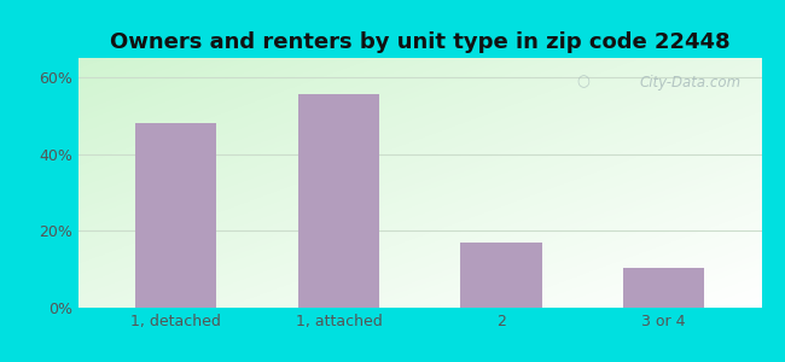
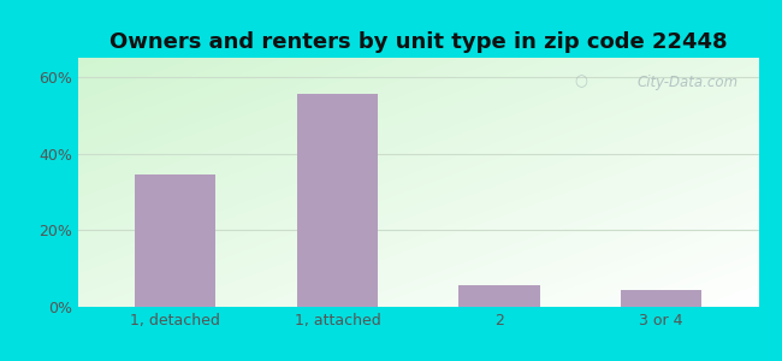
1, detached: 48.0% -> 34.5%
2: 17.0% -> 5.5%
3 or 4: 10.5% -> 4.5%
